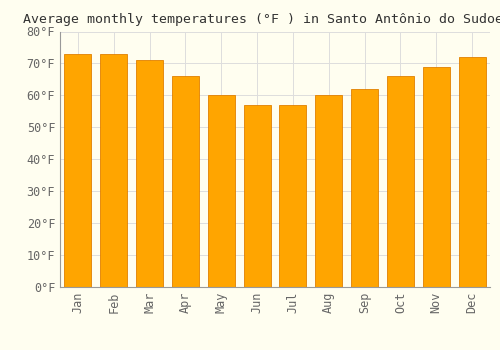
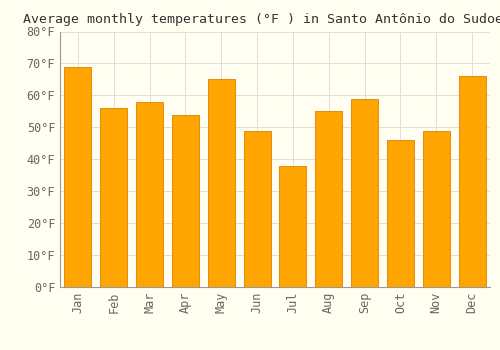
Jan: 73°F -> 69°F
Feb: 73°F -> 56°F
Mar: 71°F -> 58°F
Apr: 66°F -> 54°F
May: 60°F -> 65°F
Jun: 57°F -> 49°F
Jul: 57°F -> 38°F
Aug: 60°F -> 55°F
Sep: 62°F -> 59°F
Oct: 66°F -> 46°F
Nov: 69°F -> 49°F
Dec: 72°F -> 66°F
